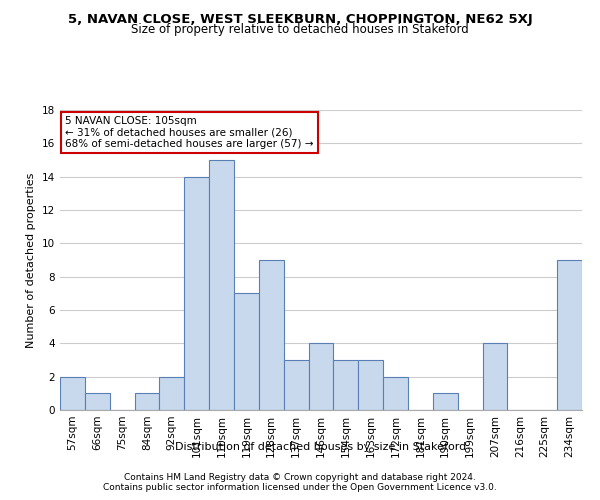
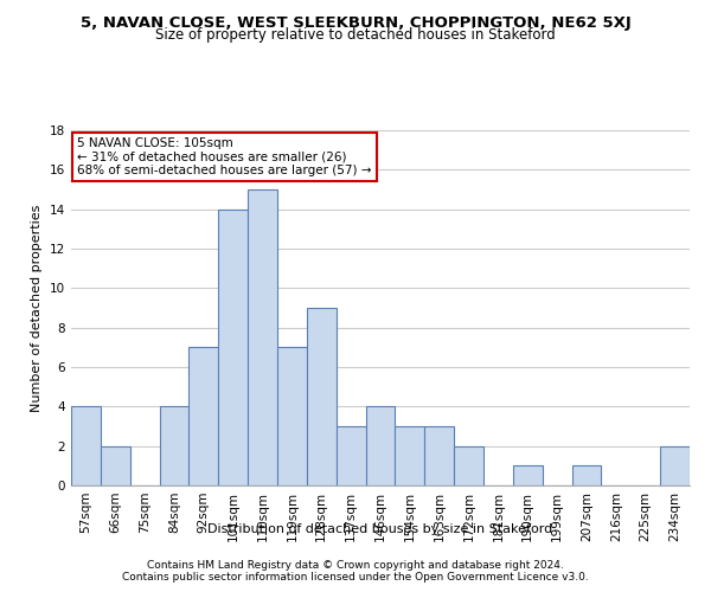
57sqm: 2 -> 4
66sqm: 1 -> 2
84sqm: 1 -> 4
92sqm: 2 -> 7
207sqm: 4 -> 1
234sqm: 9 -> 2
